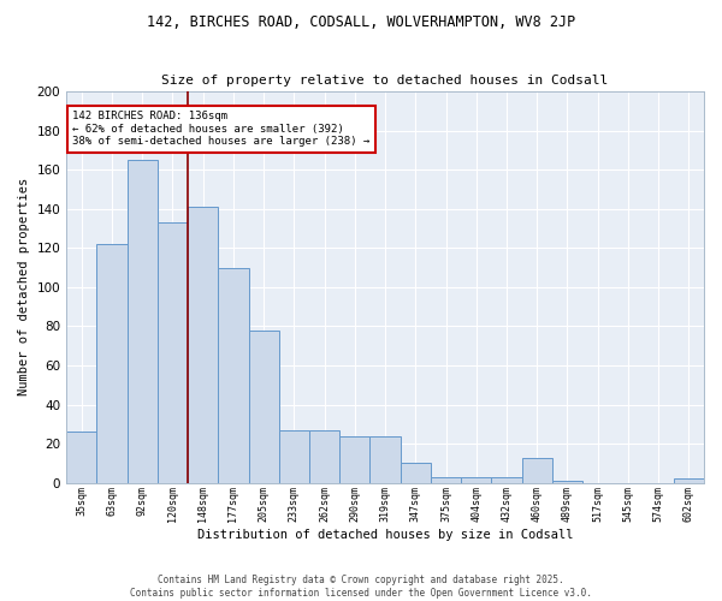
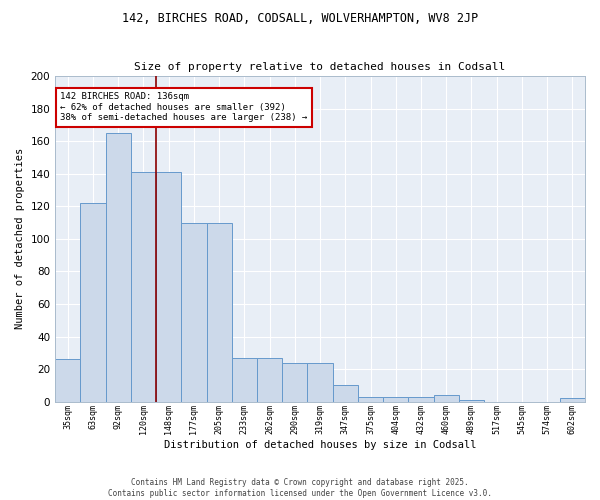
120sqm: 133 -> 141
205sqm: 78 -> 110
460sqm: 13 -> 4
